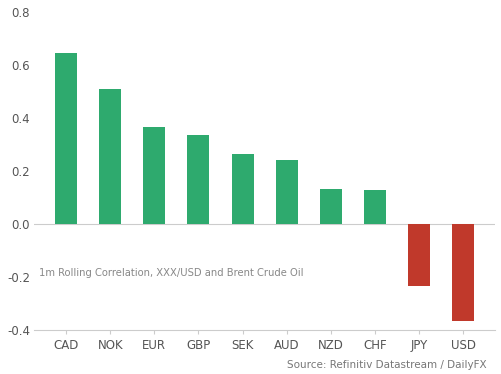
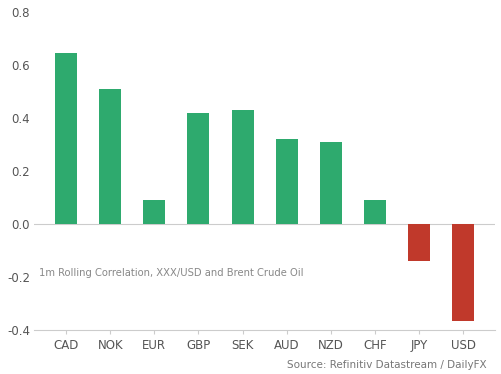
EUR: 0.365 -> 0.090
GBP: 0.335 -> 0.420
SEK: 0.265 -> 0.430
AUD: 0.240 -> 0.320
NZD: 0.132 -> 0.310
CHF: 0.127 -> 0.090
JPY: -0.235 -> -0.140
